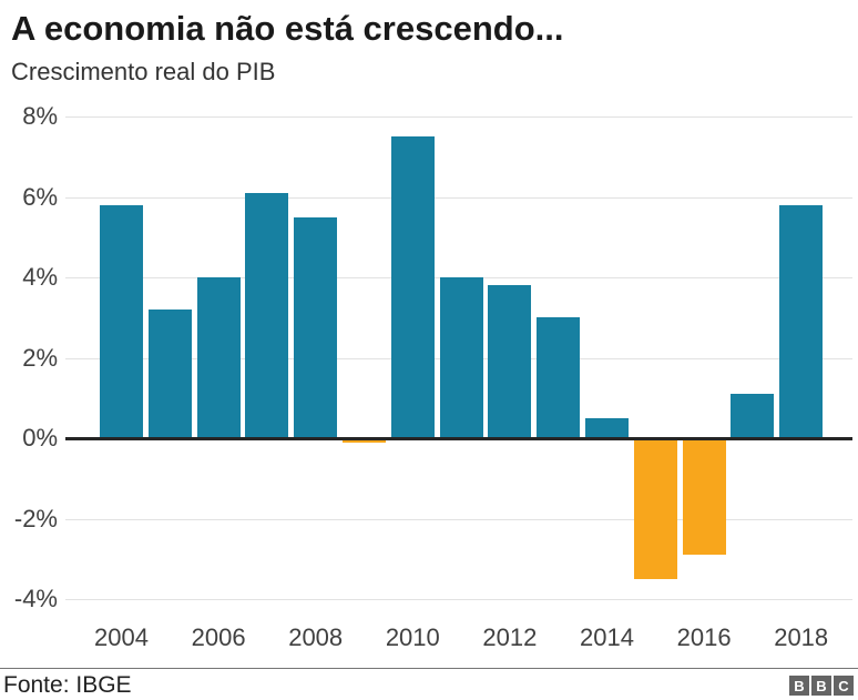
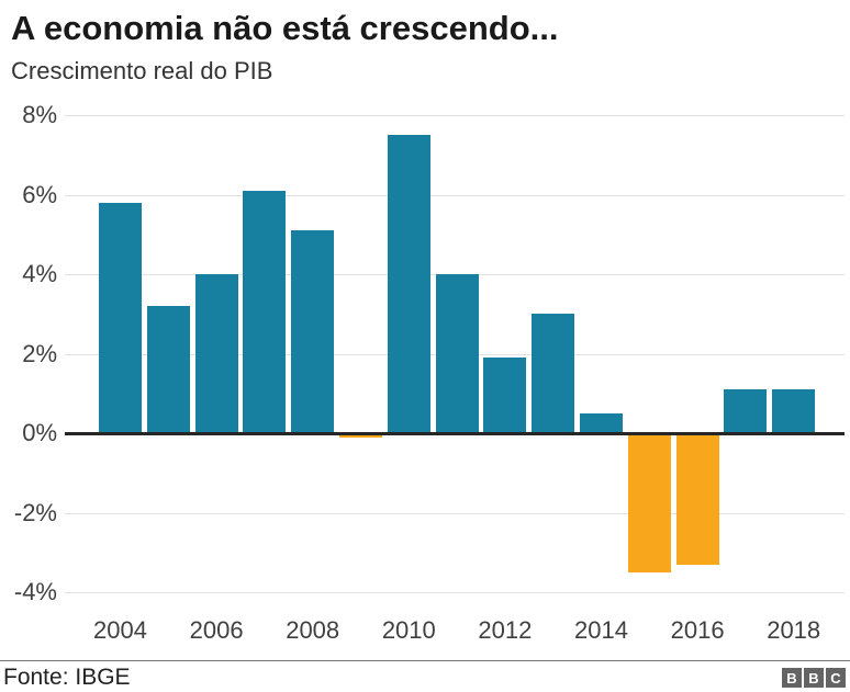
2008: 5.5% -> 5.1%
2012: 3.8% -> 1.9%
2016: -2.9% -> -3.3%
2018: 5.8% -> 1.1%
